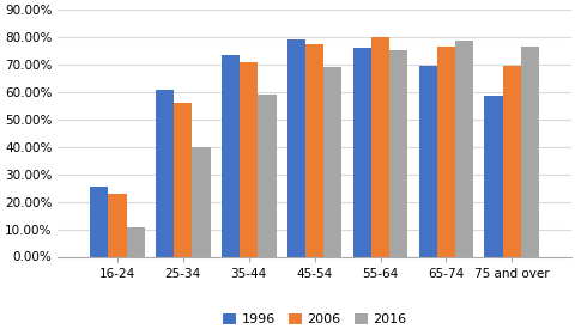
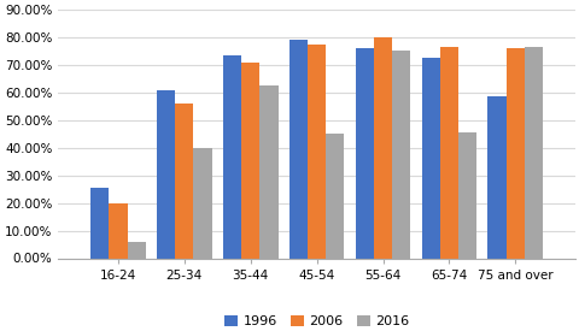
2006/16-24: 23.0% -> 20.0%
2016/16-24: 10.7% -> 6.0%
2016/35-44: 59.0% -> 62.5%
2016/45-54: 69.3% -> 45.0%
1996/65-74: 69.5% -> 72.5%
2016/65-74: 78.8% -> 45.5%
2006/75 and over: 69.5% -> 76.0%
